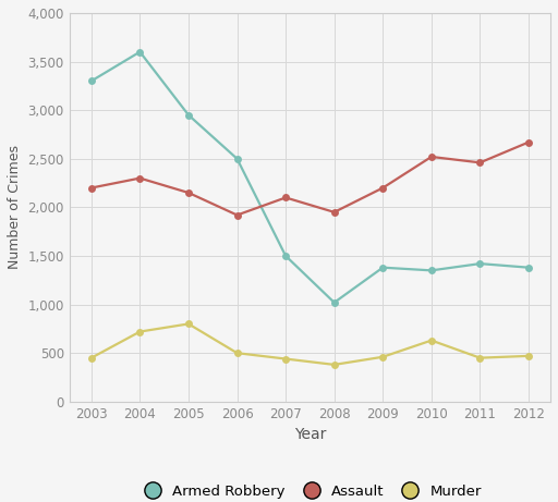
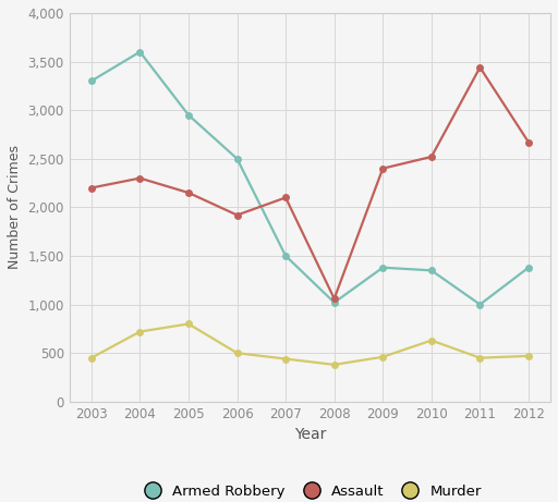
Assault/2008: 1,950 -> 1,060
Assault/2009: 2,200 -> 2,400
Armed Robbery/2011: 1,420 -> 1,000
Assault/2011: 2,460 -> 3,440
